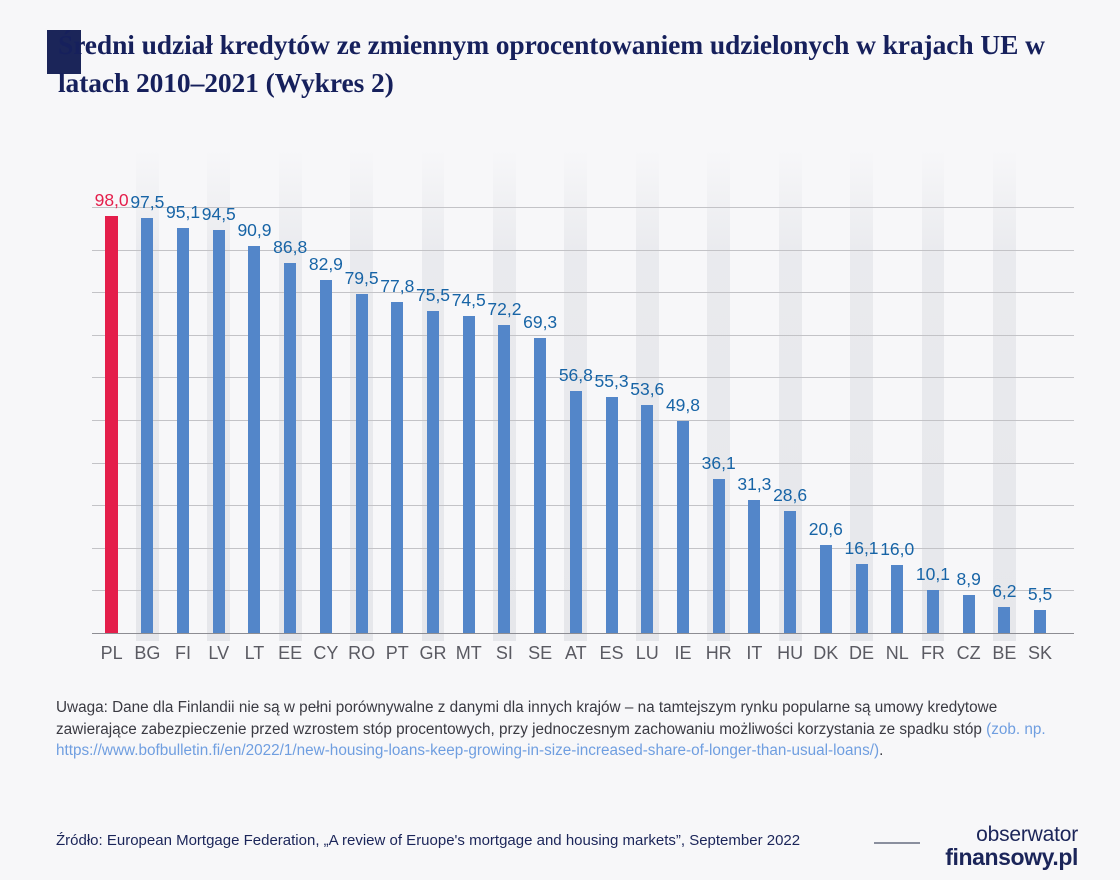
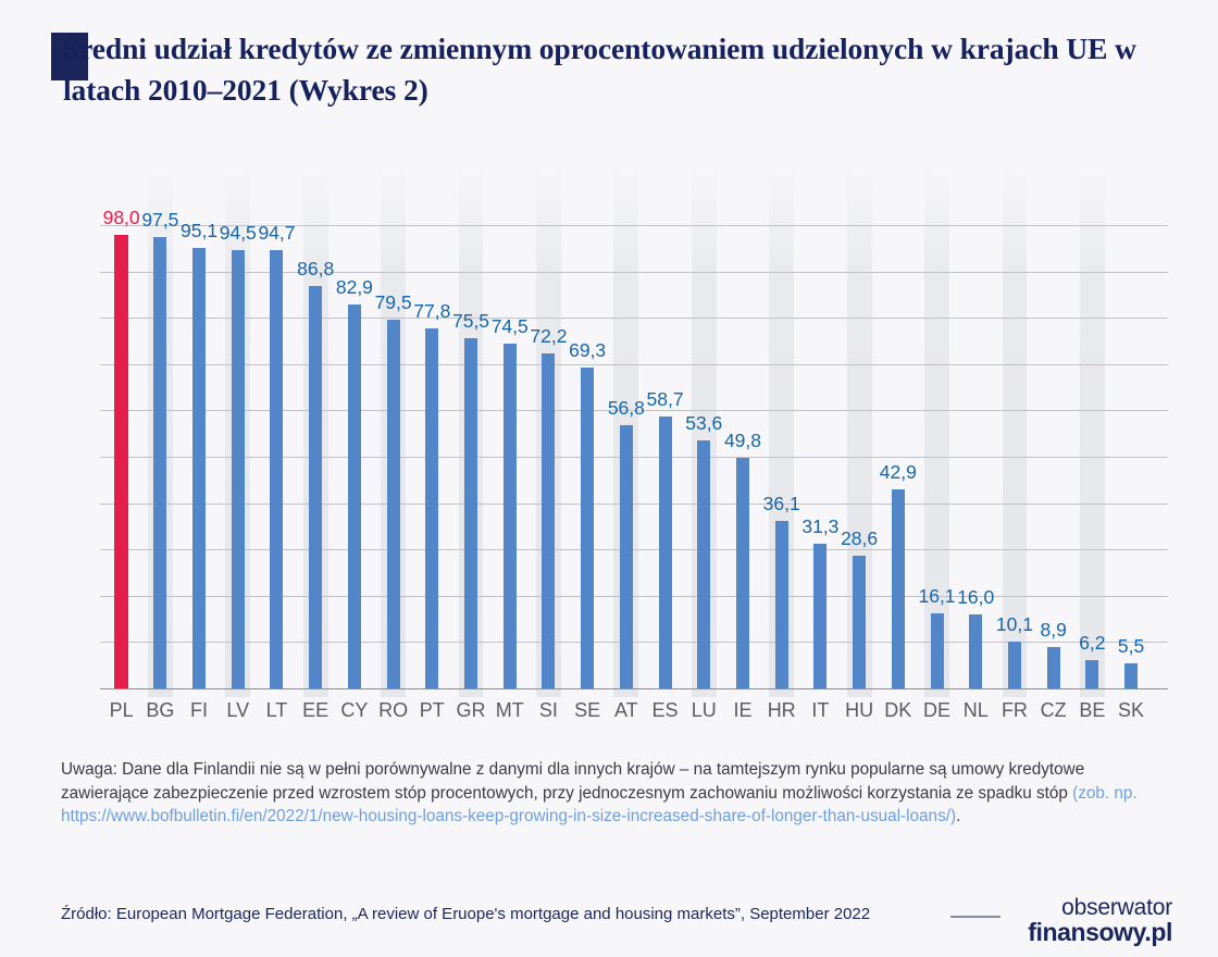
LT: 90,9 -> 94,7
ES: 55,3 -> 58,7
DK: 20,6 -> 42,9
